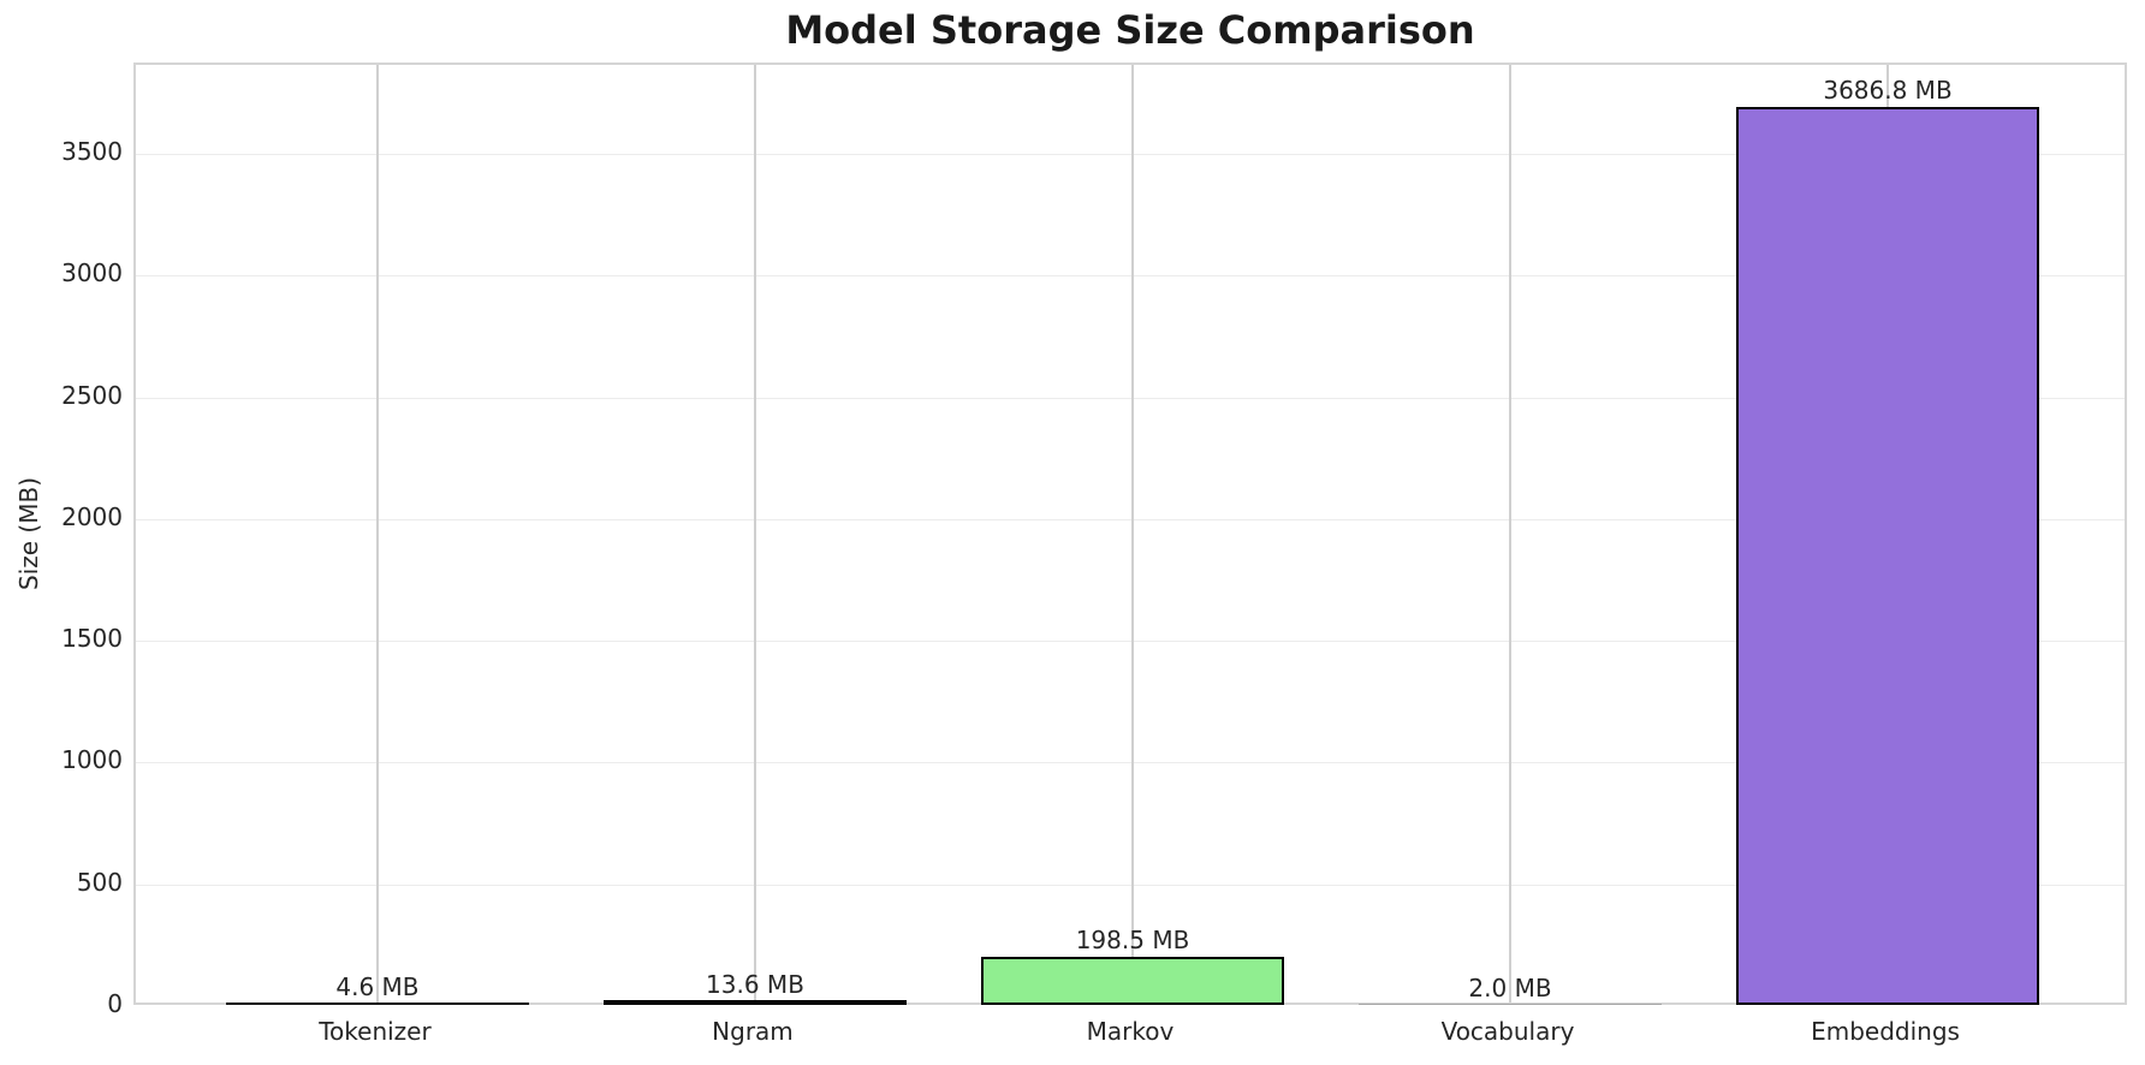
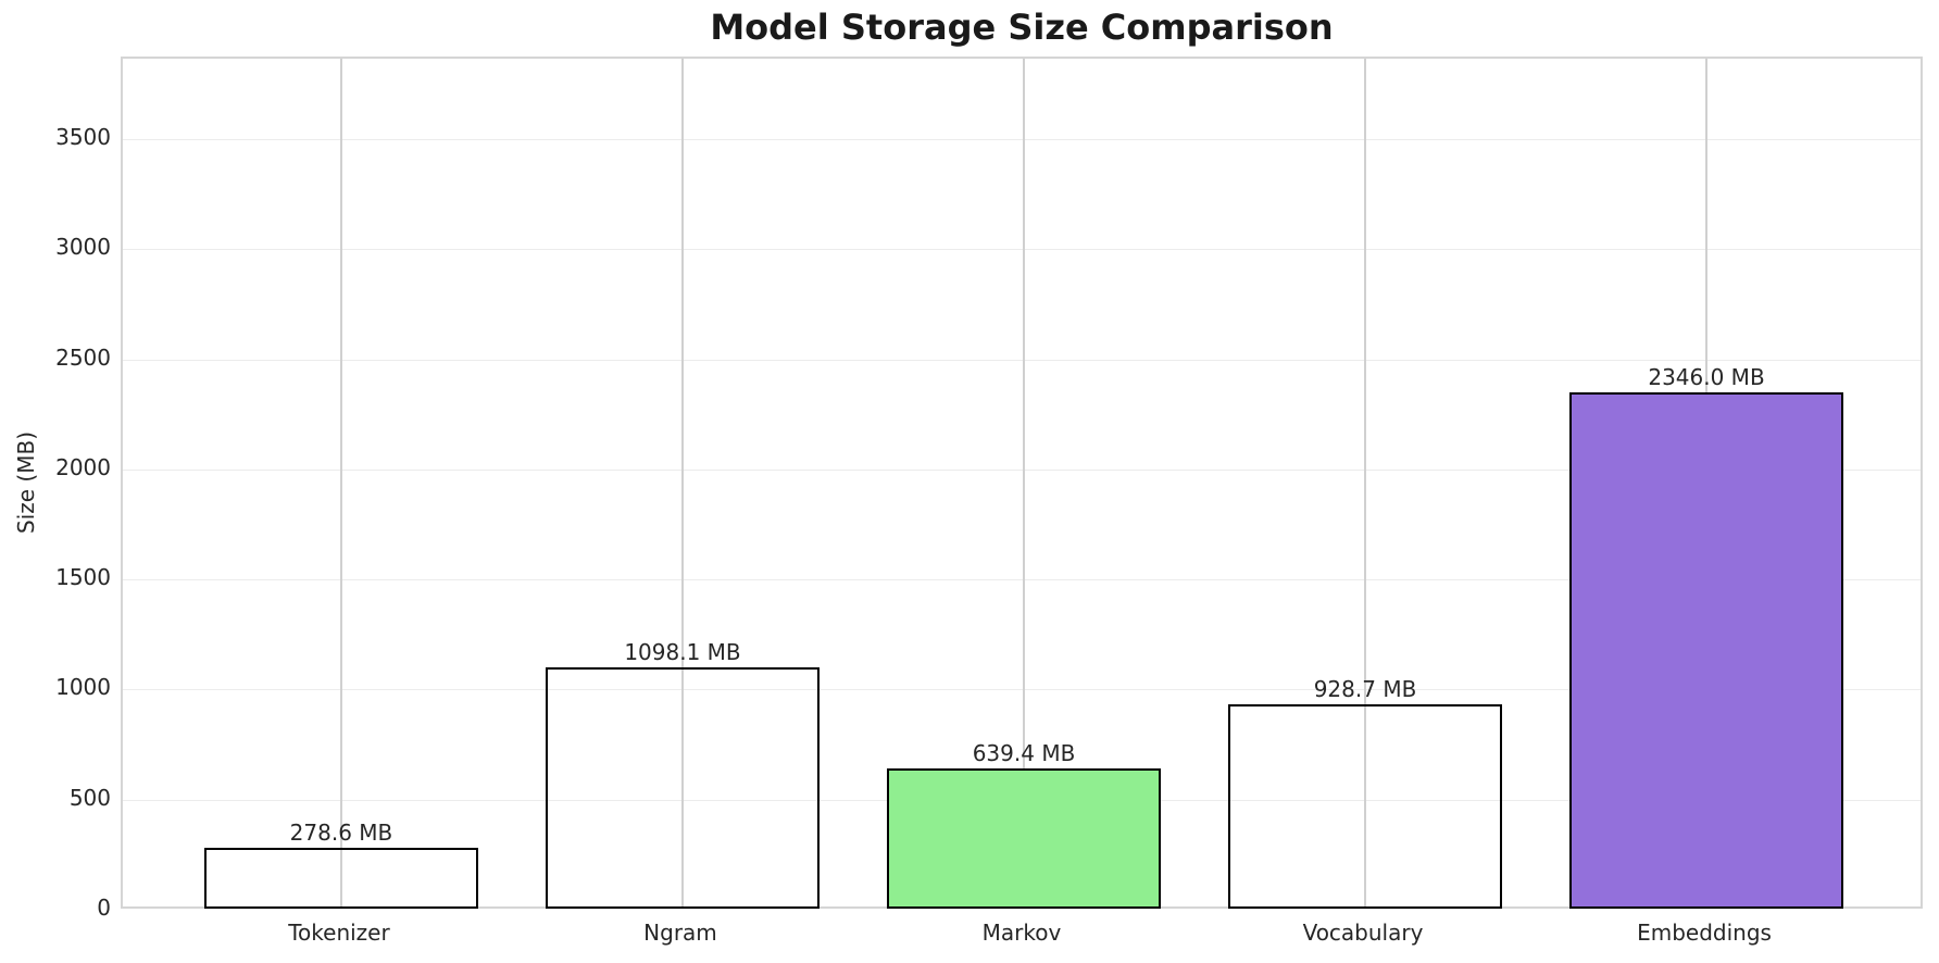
Tokenizer: 4.6 -> 278.6
Ngram: 13.6 -> 1098.1
Markov: 198.5 -> 639.4
Vocabulary: 2.0 -> 928.7
Embeddings: 3686.8 -> 2346.0
